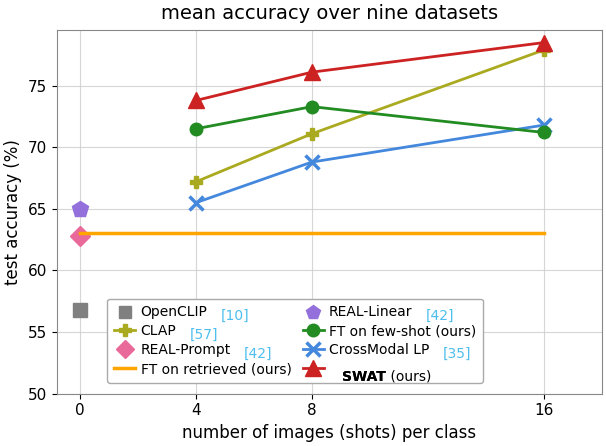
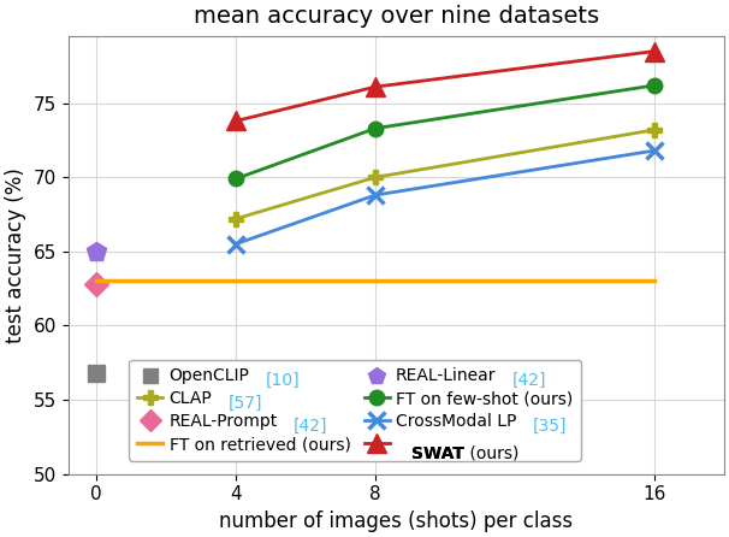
FT on few-shot (ours)/4: 71.5 -> 69.9
CLAP/8: 71.1 -> 70.0
CLAP/16: 77.9 -> 73.2
FT on few-shot (ours)/16: 71.2 -> 76.2
